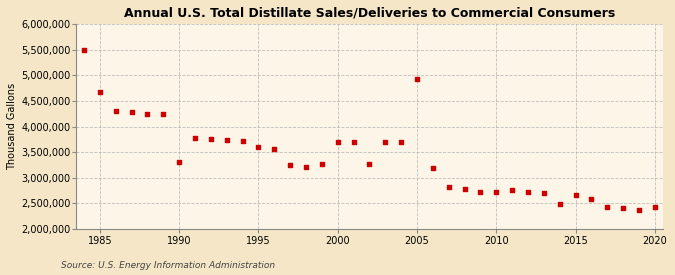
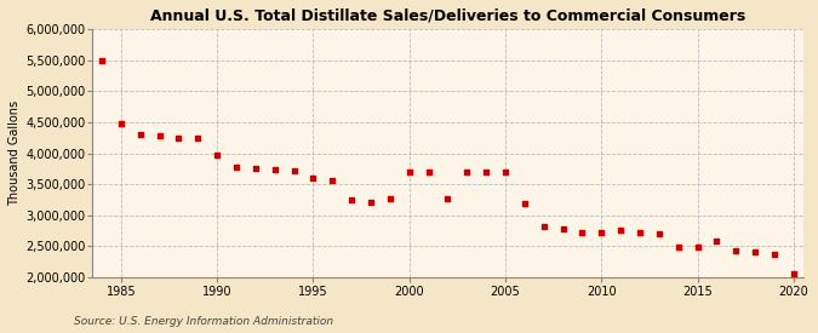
1985: 4,680,000 -> 4,480,000
1990: 3,300,000 -> 3,980,000
2005: 4,920,000 -> 3,690,000
2015: 2,660,000 -> 2,480,000
2020: 2,440,000 -> 2,060,000
